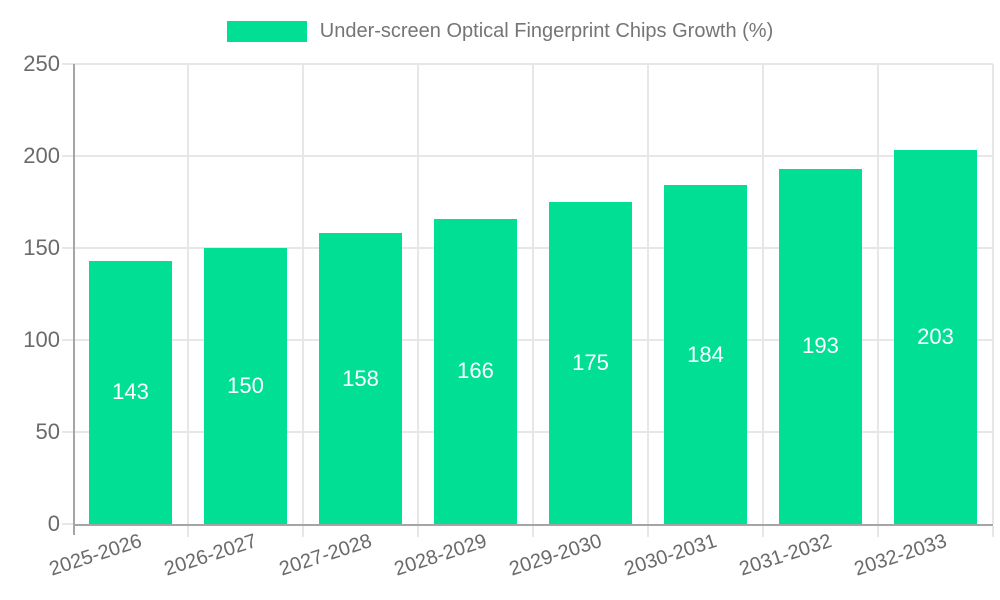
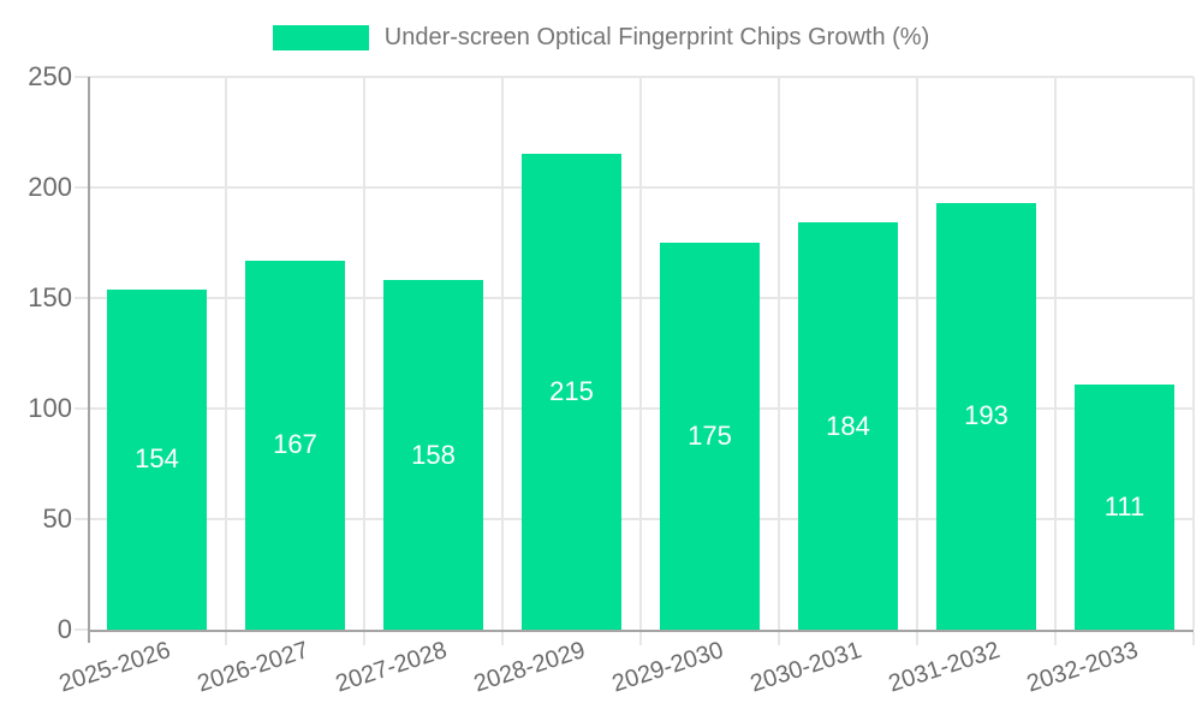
2025-2026: 143 -> 154
2026-2027: 150 -> 167
2028-2029: 166 -> 215
2032-2033: 203 -> 111
